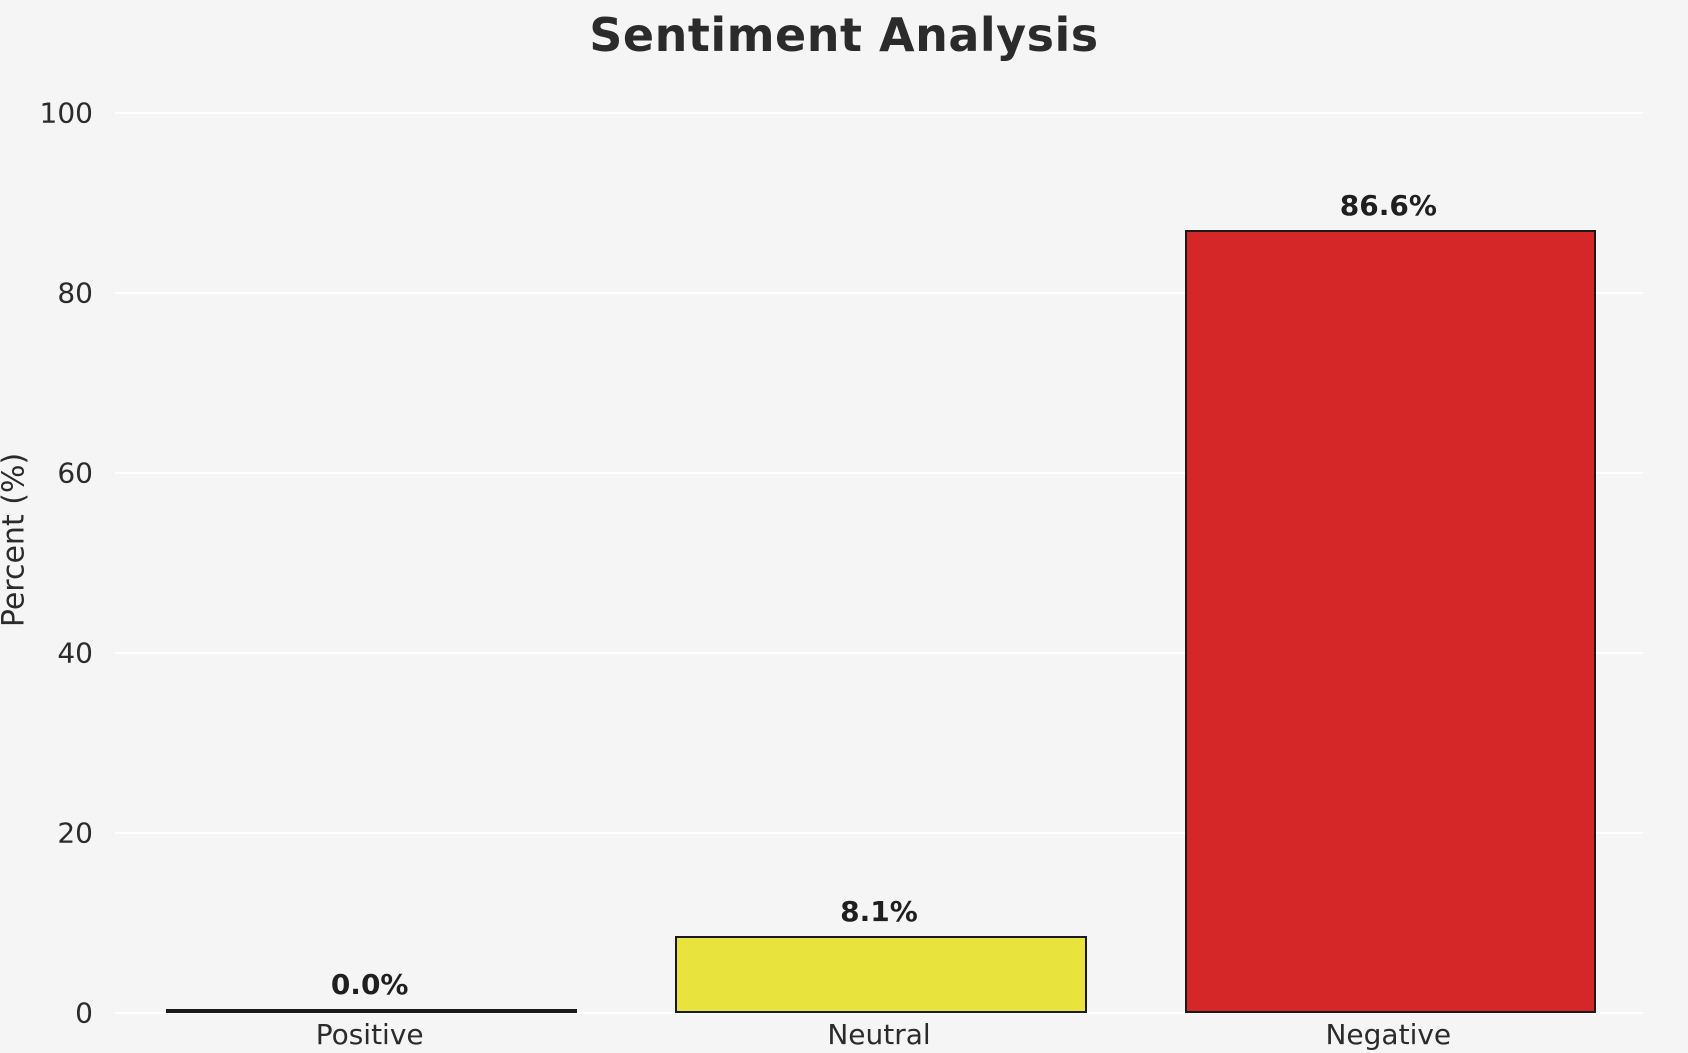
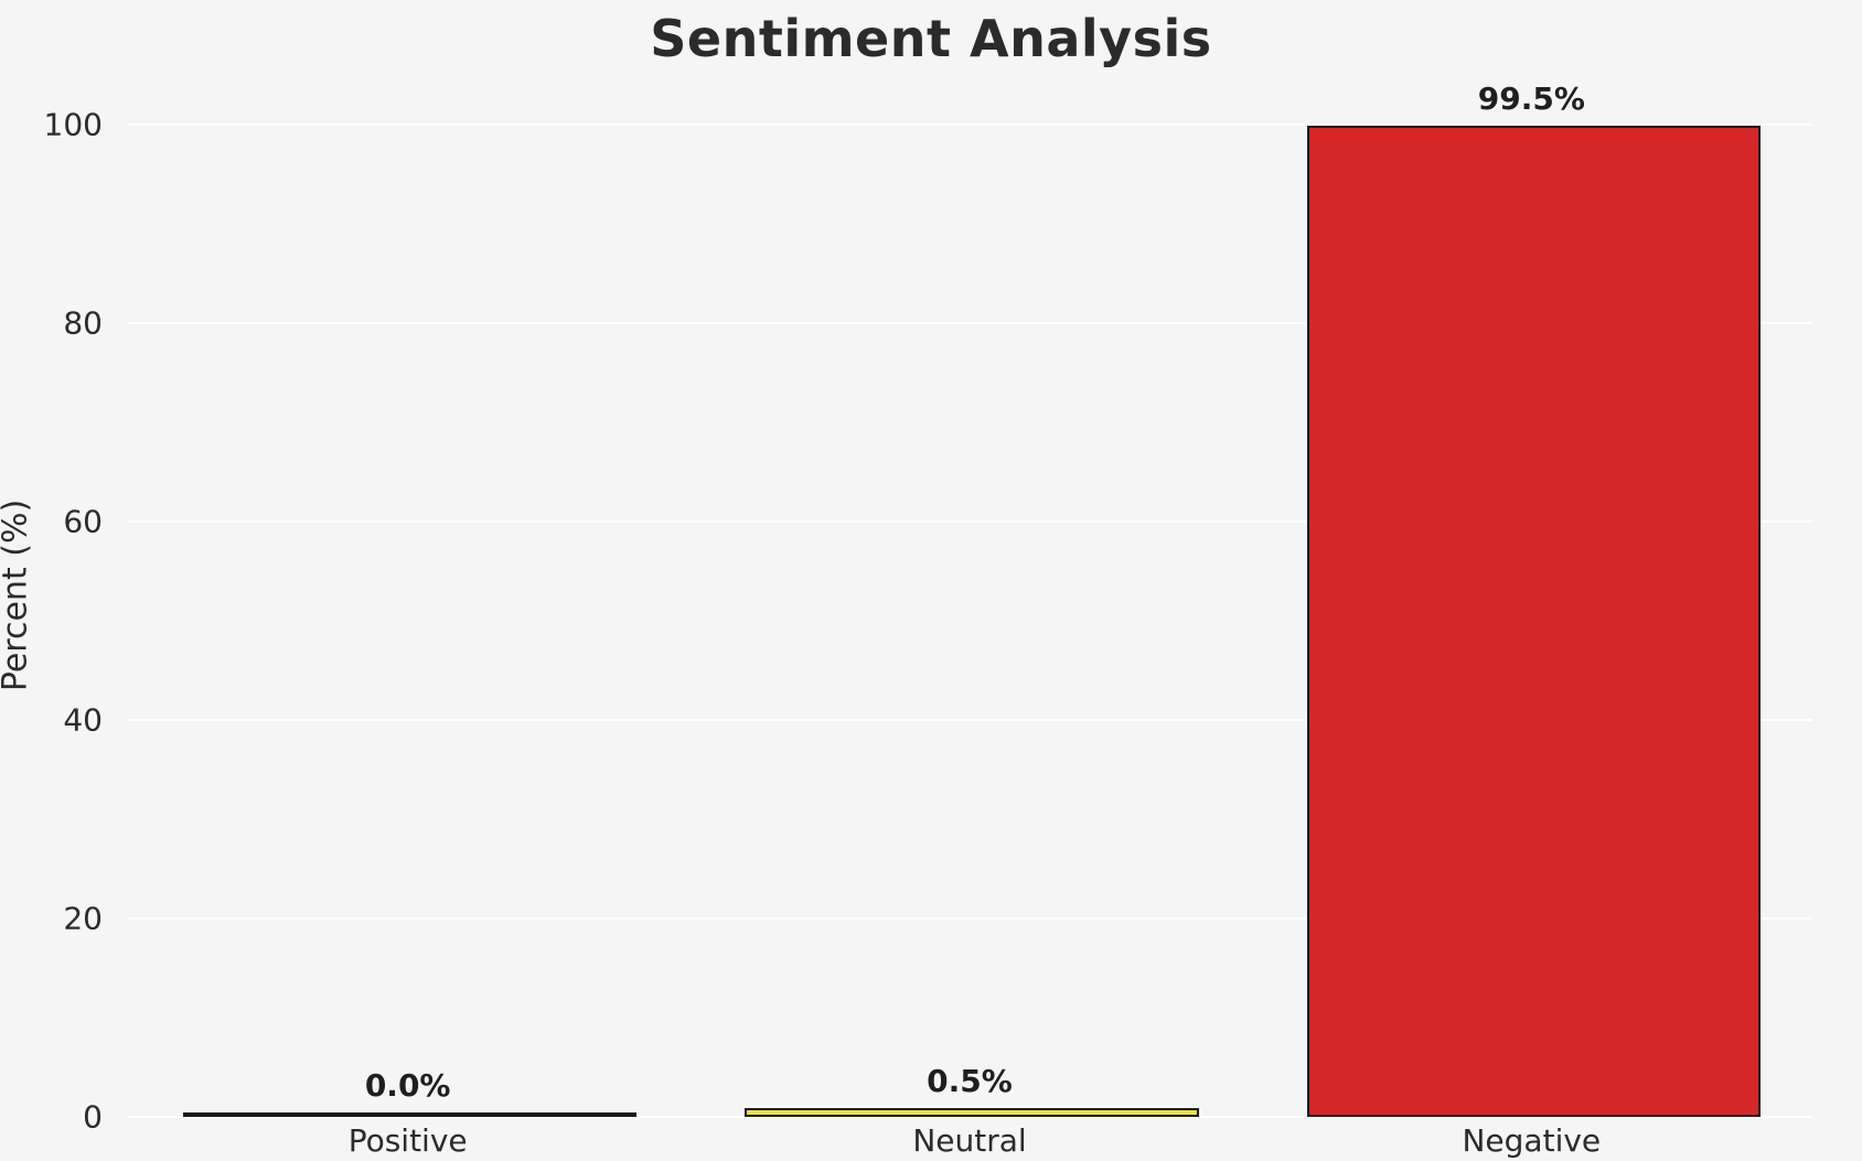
Neutral: 8.1% -> 0.5%
Negative: 86.6% -> 99.5%
